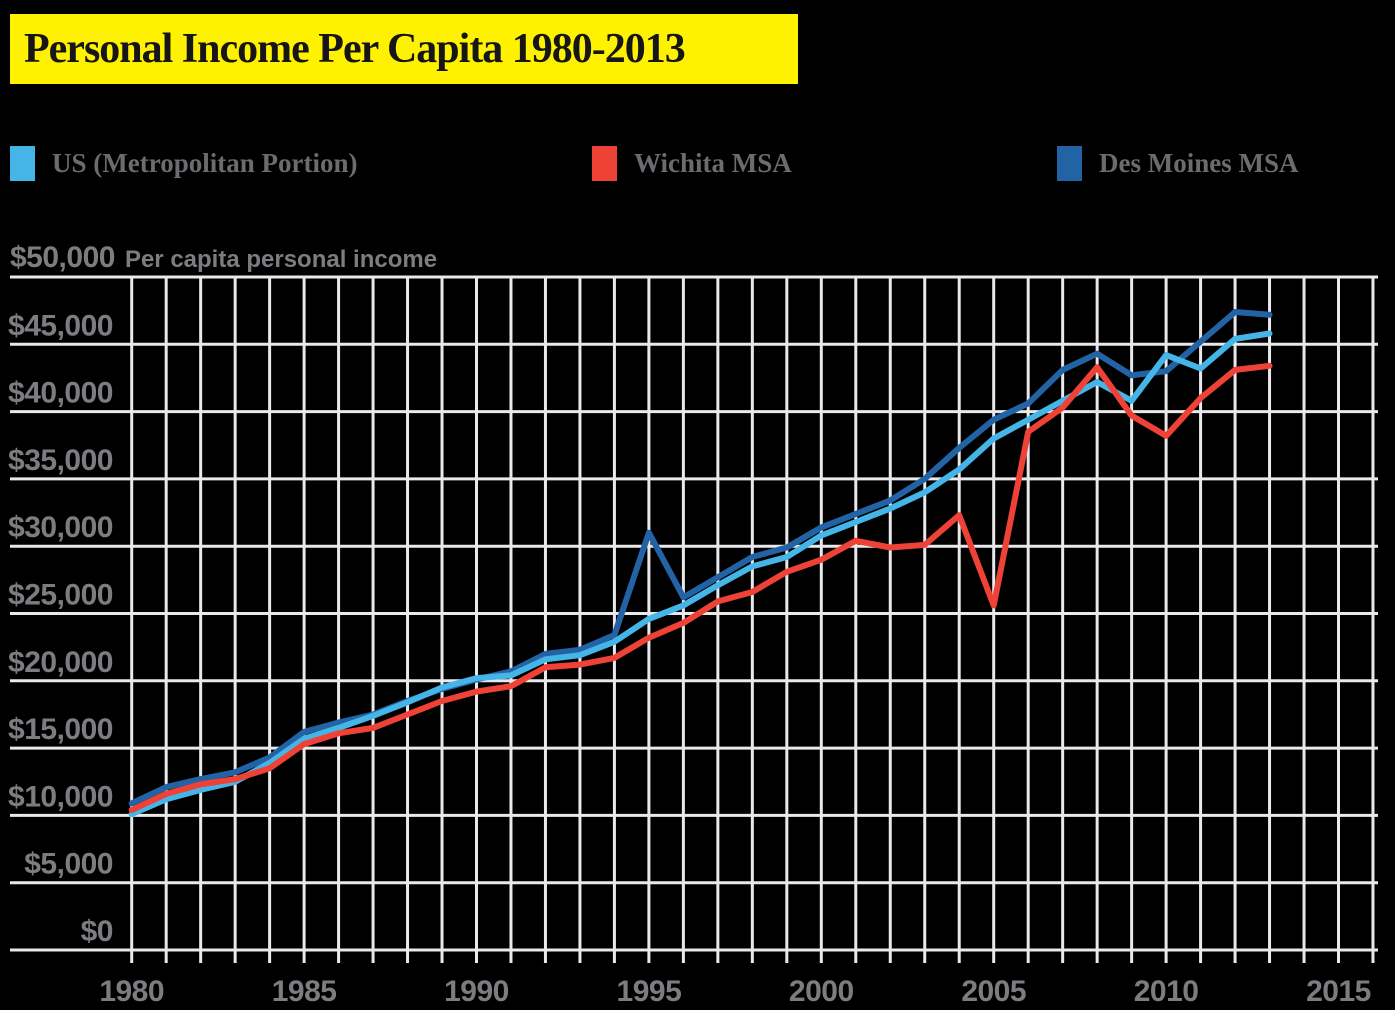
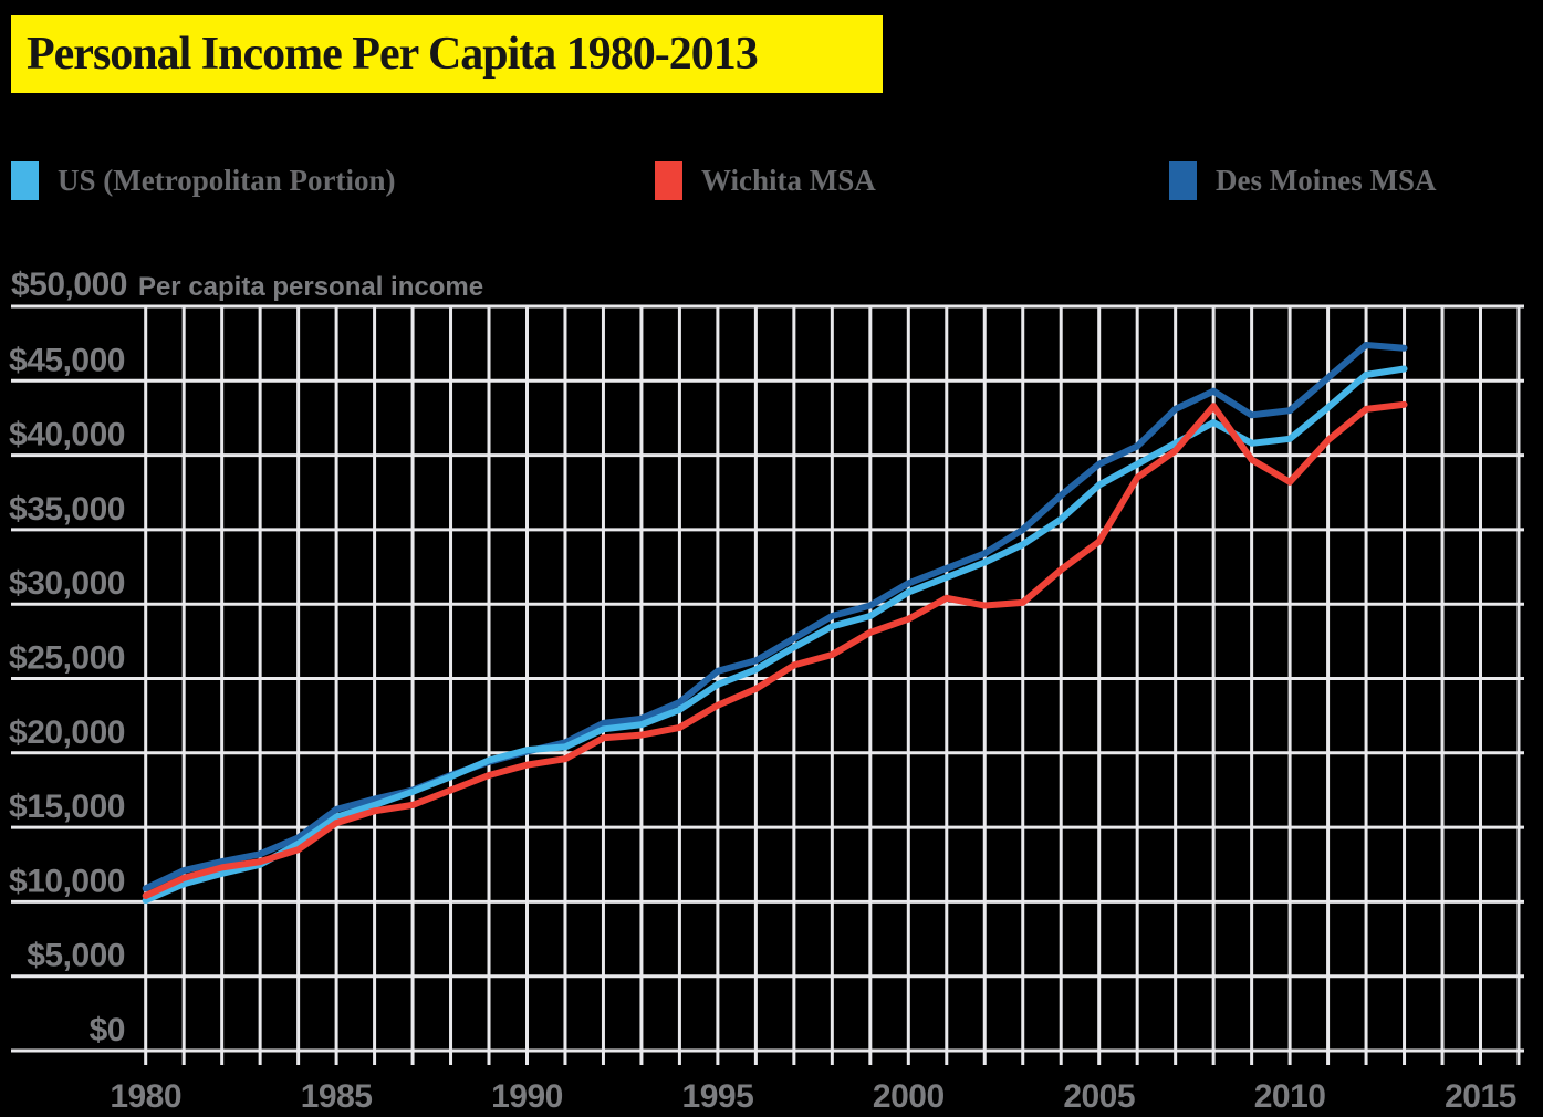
Des Moines MSA/1995: $31000 -> $25500
Wichita MSA/2005: $25600 -> $34200
US (Metropolitan Portion)/2010: $44200 -> $41100
